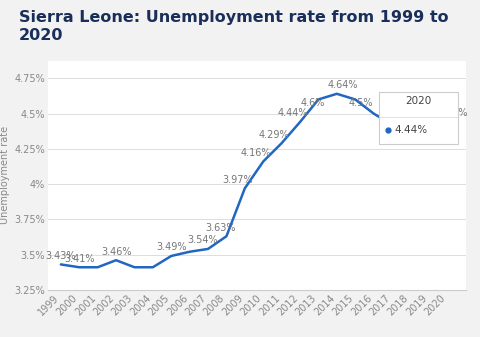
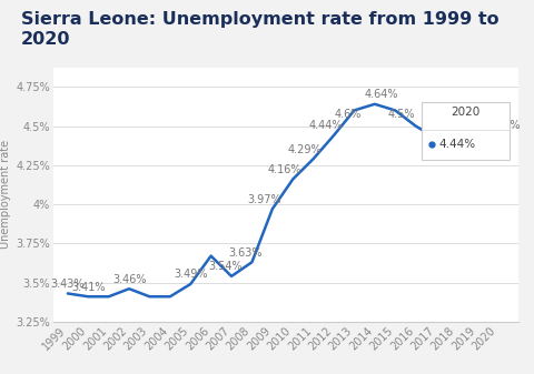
2006: 3.52% -> 3.67%
